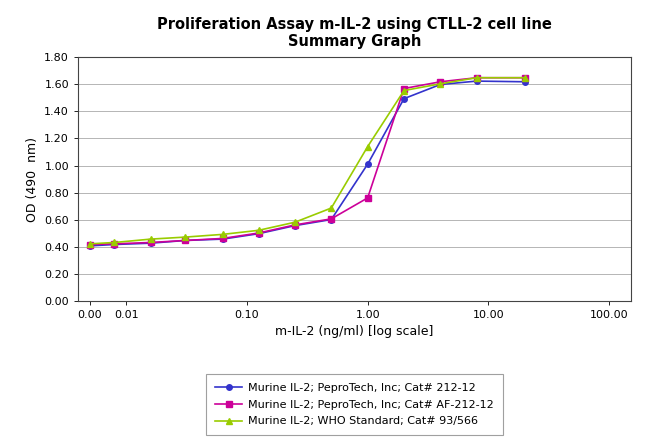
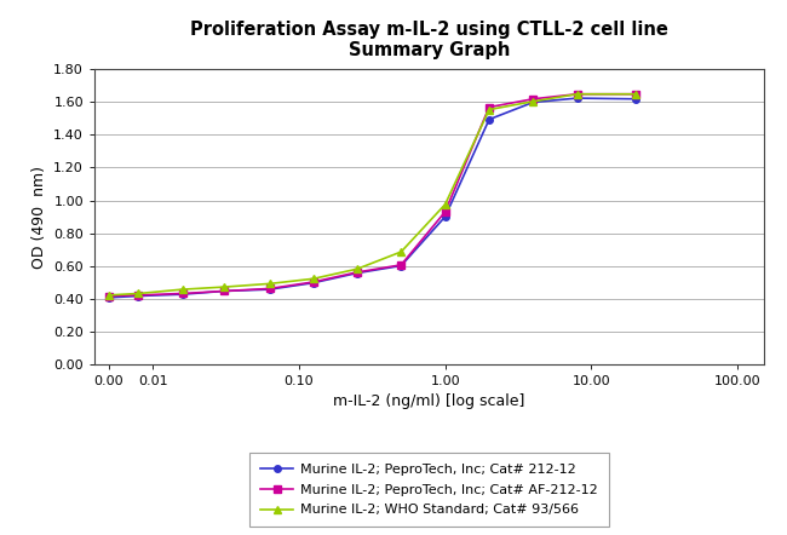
Murine IL-2; PeproTech, Inc; Cat# 212-12/1.00: 1.01 -> 0.90
Murine IL-2; PeproTech, Inc; Cat# AF-212-12/1.00: 0.76 -> 0.93
Murine IL-2; WHO Standard; Cat# 93/566/1.00: 1.14 -> 0.97
